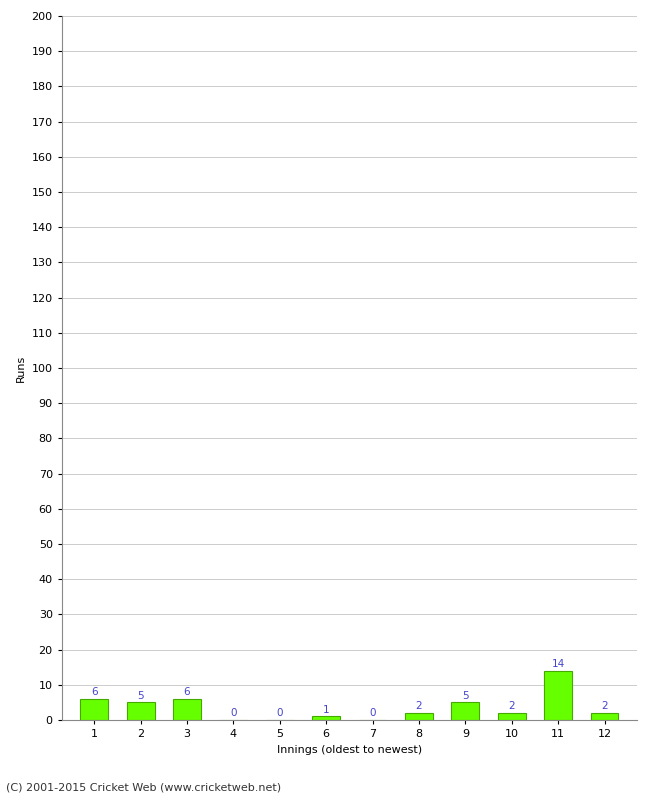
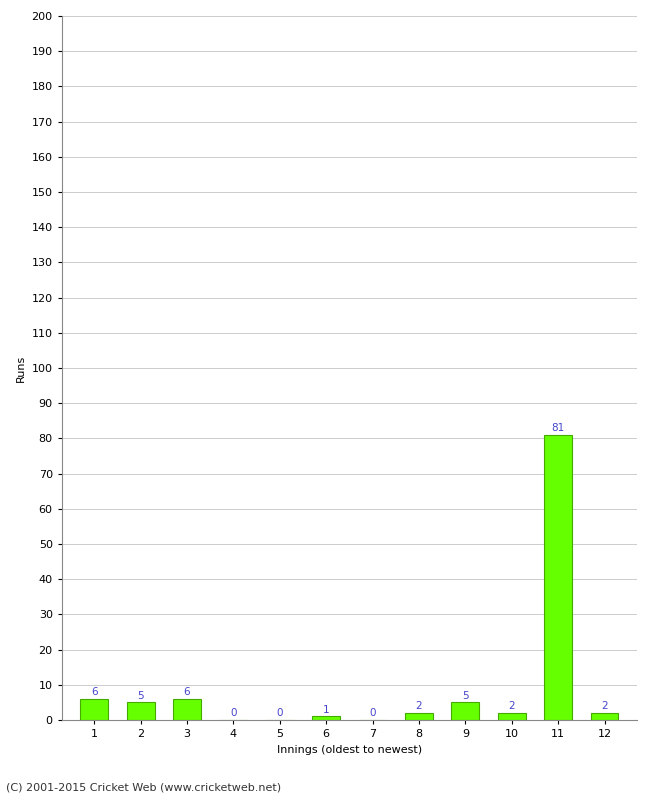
11: 14 -> 81
